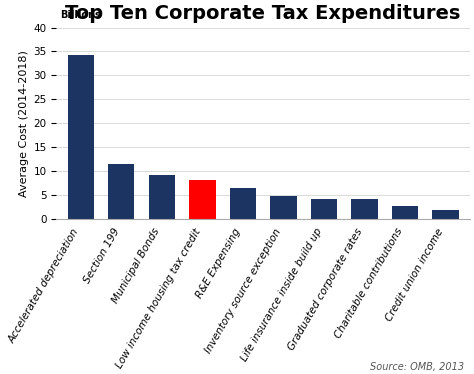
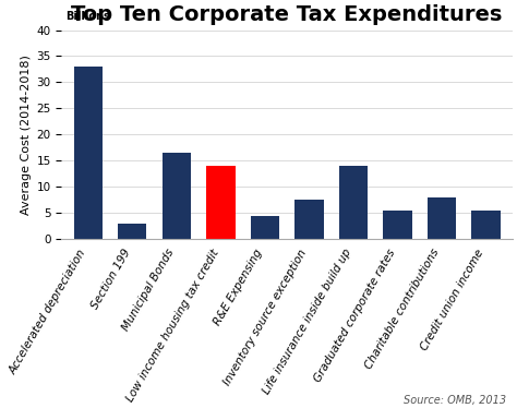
Accelerated depreciation: 34.2 -> 33.0
Section 199: 11.4 -> 3.0
Municipal Bonds: 9.2 -> 16.5
Low income housing tax credit: 8.1 -> 14.0
R&E Expensing: 6.4 -> 4.5
Inventory source exception: 4.8 -> 7.5
Life insurance inside build up: 4.2 -> 14.0
Graduated corporate rates: 4.1 -> 5.5
Charitable contributions: 2.8 -> 8.0
Credit union income: 1.8 -> 5.5
